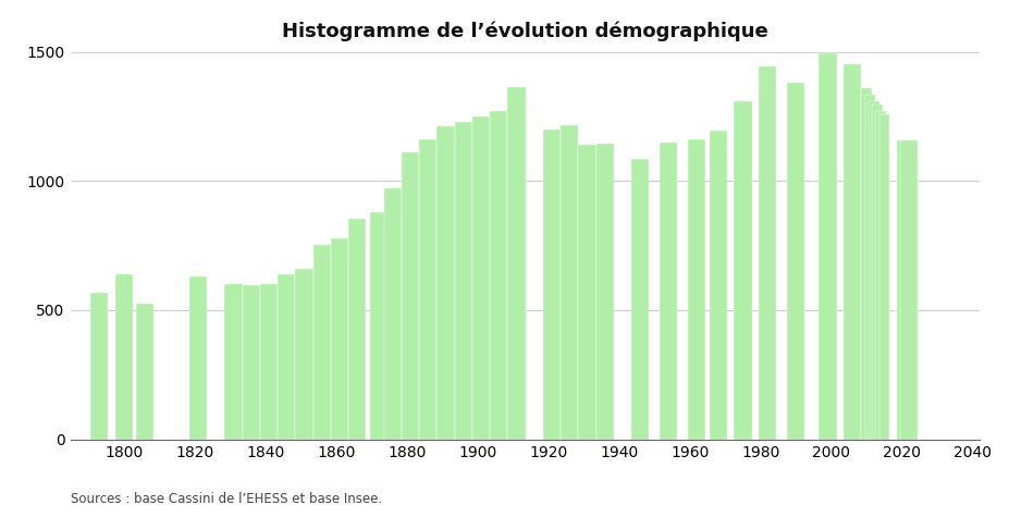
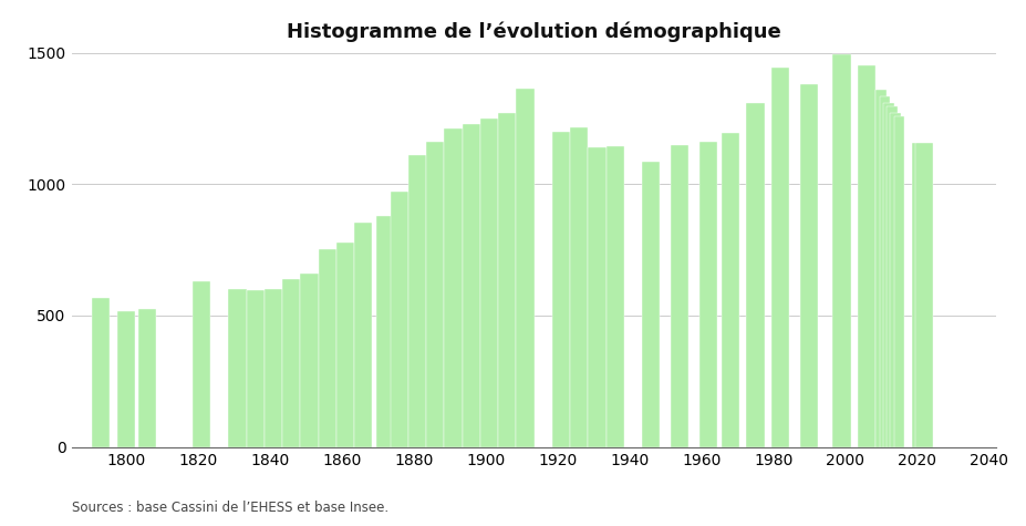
1800: 640 -> 518
